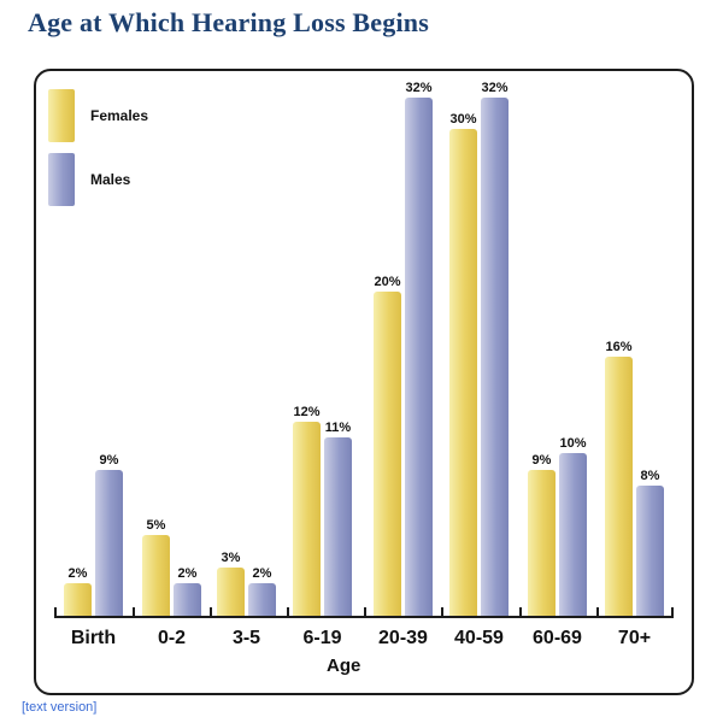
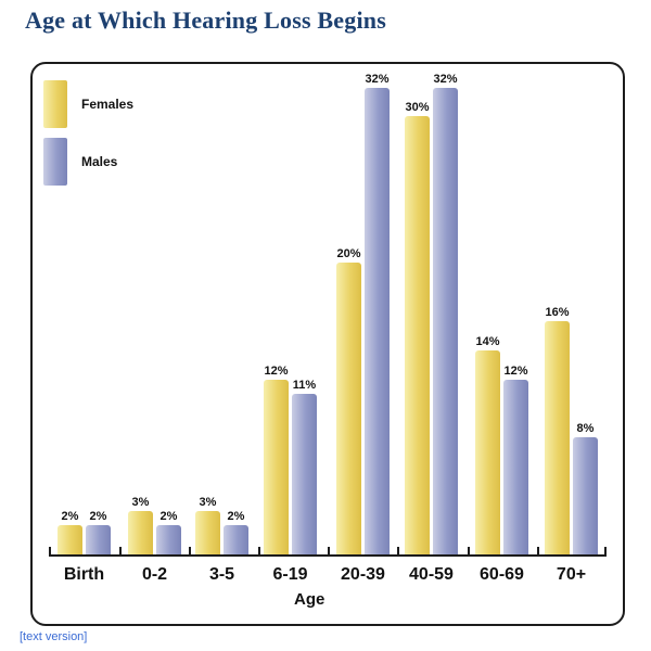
Males/Birth: 9% -> 2%
Females/0-2: 5% -> 3%
Females/60-69: 9% -> 14%
Males/60-69: 10% -> 12%
